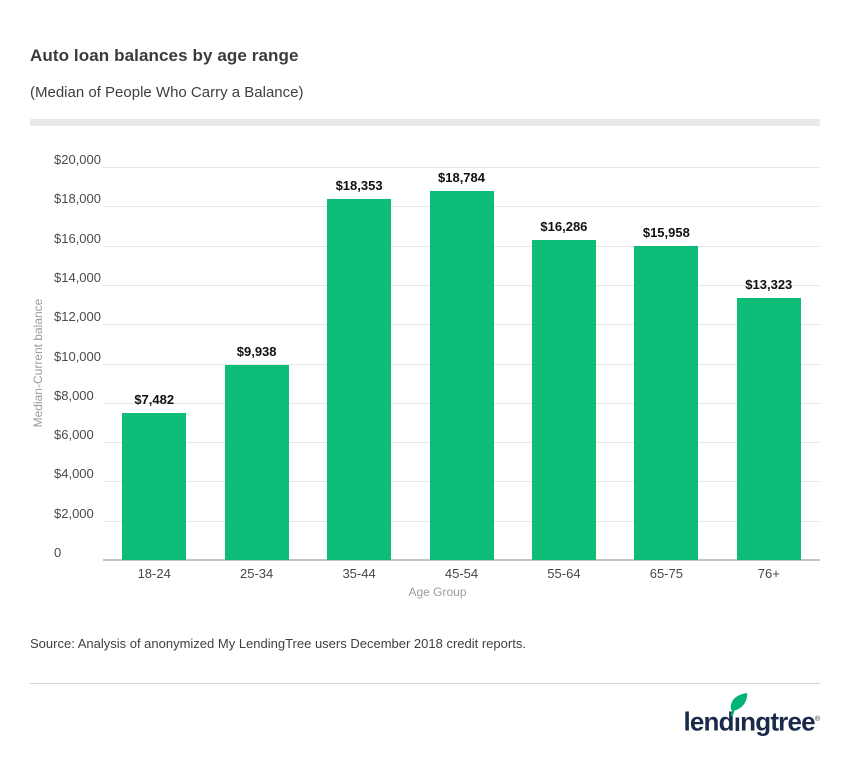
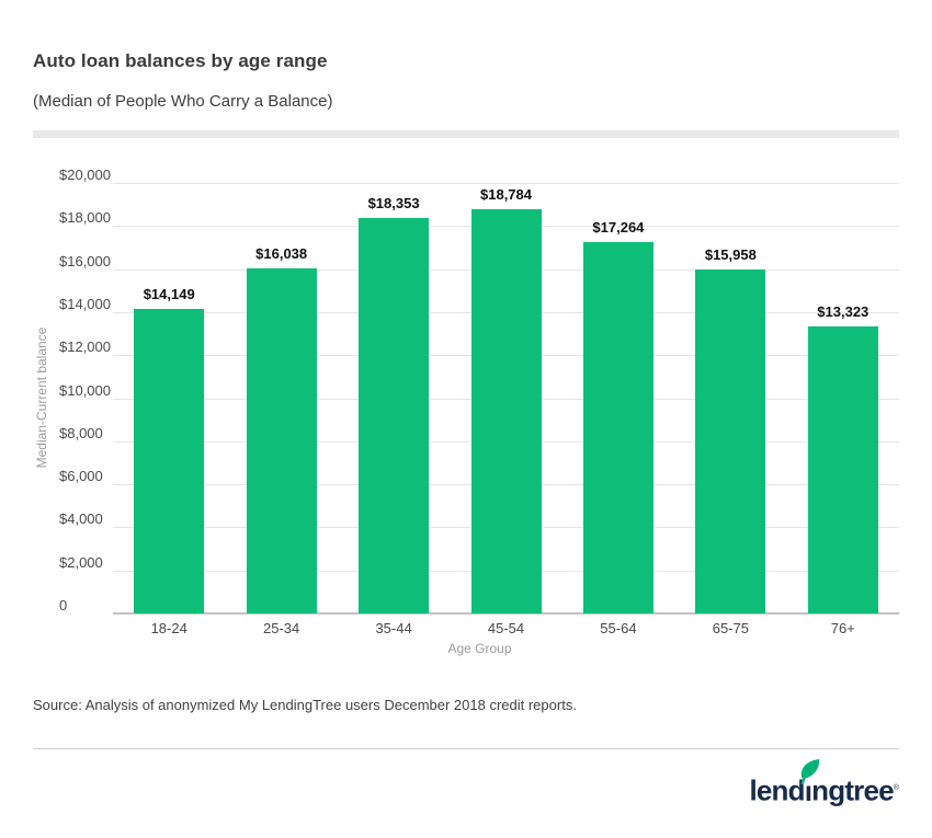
18-24: $7,482 -> $14,149
25-34: $9,938 -> $16,038
55-64: $16,286 -> $17,264
